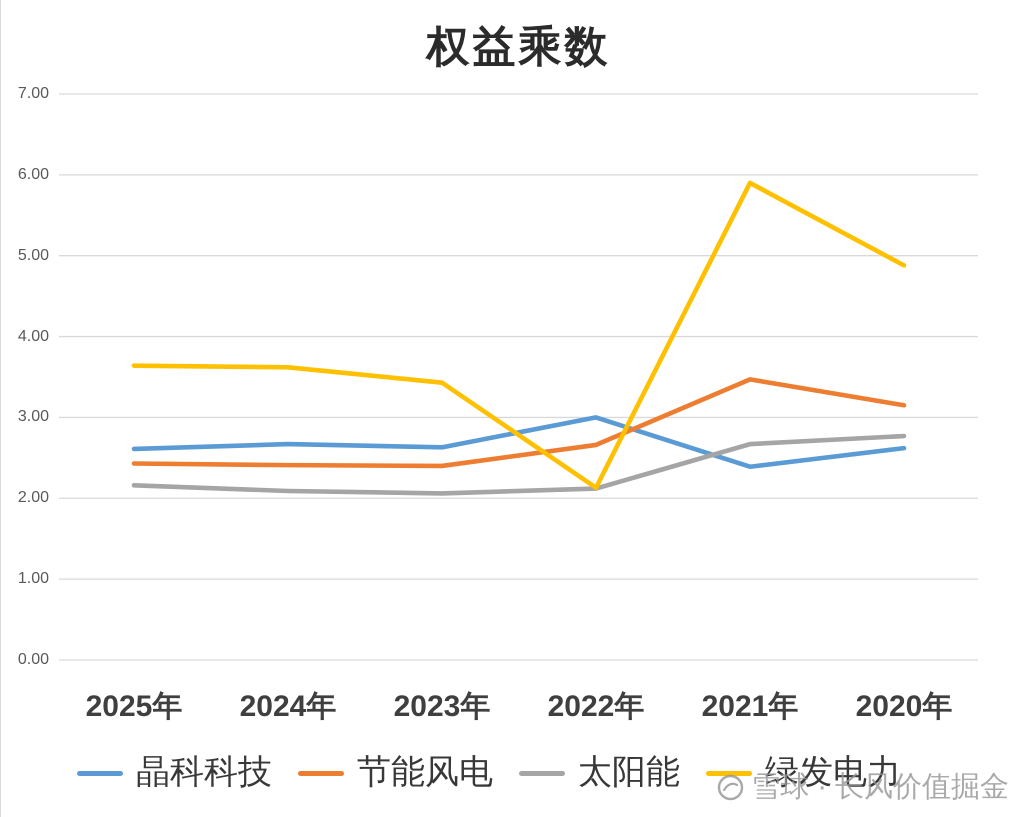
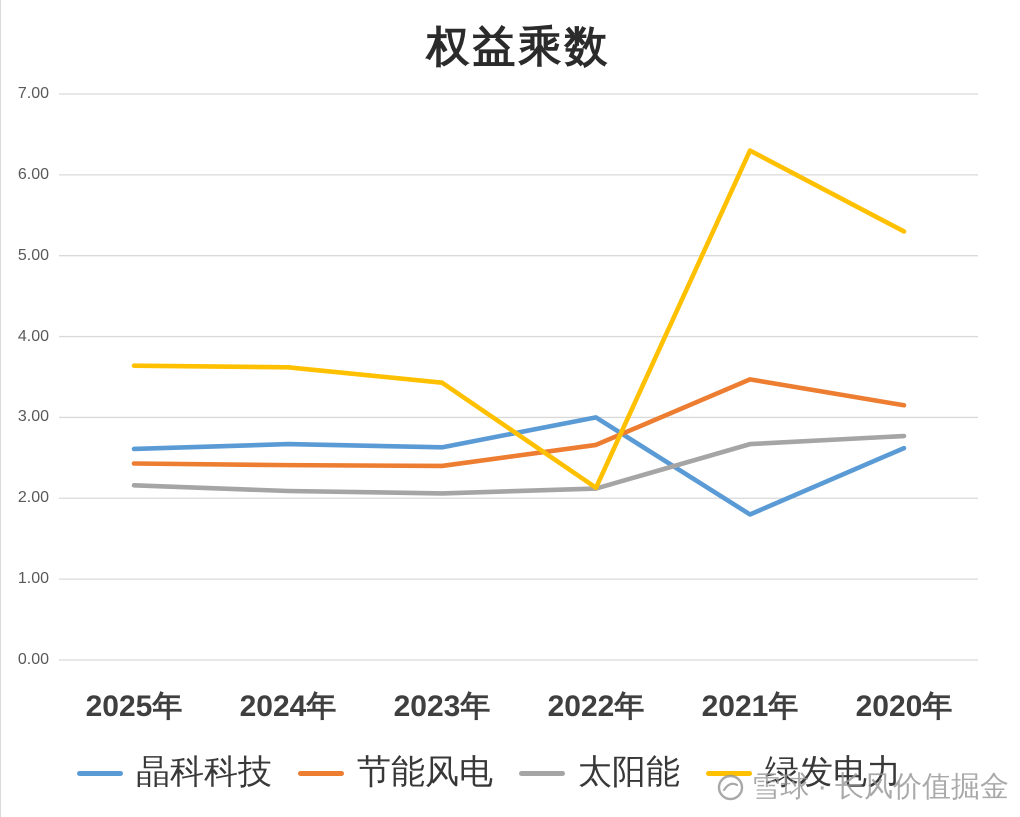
晶科科技/2021年: 2.4 -> 1.8
绿发电力/2021年: 5.9 -> 6.3
绿发电力/2020年: 4.9 -> 5.3
